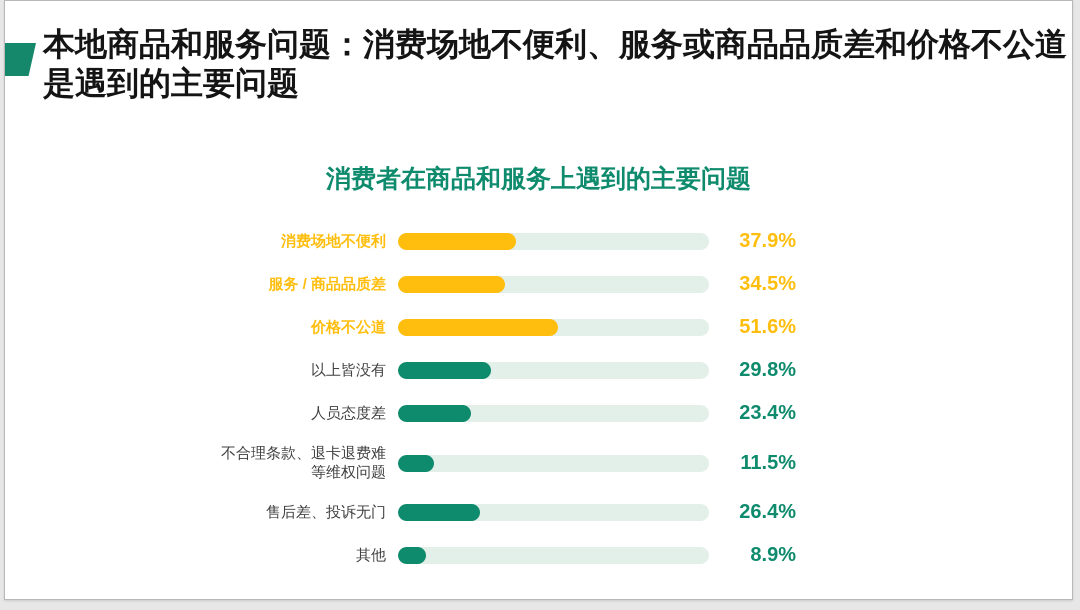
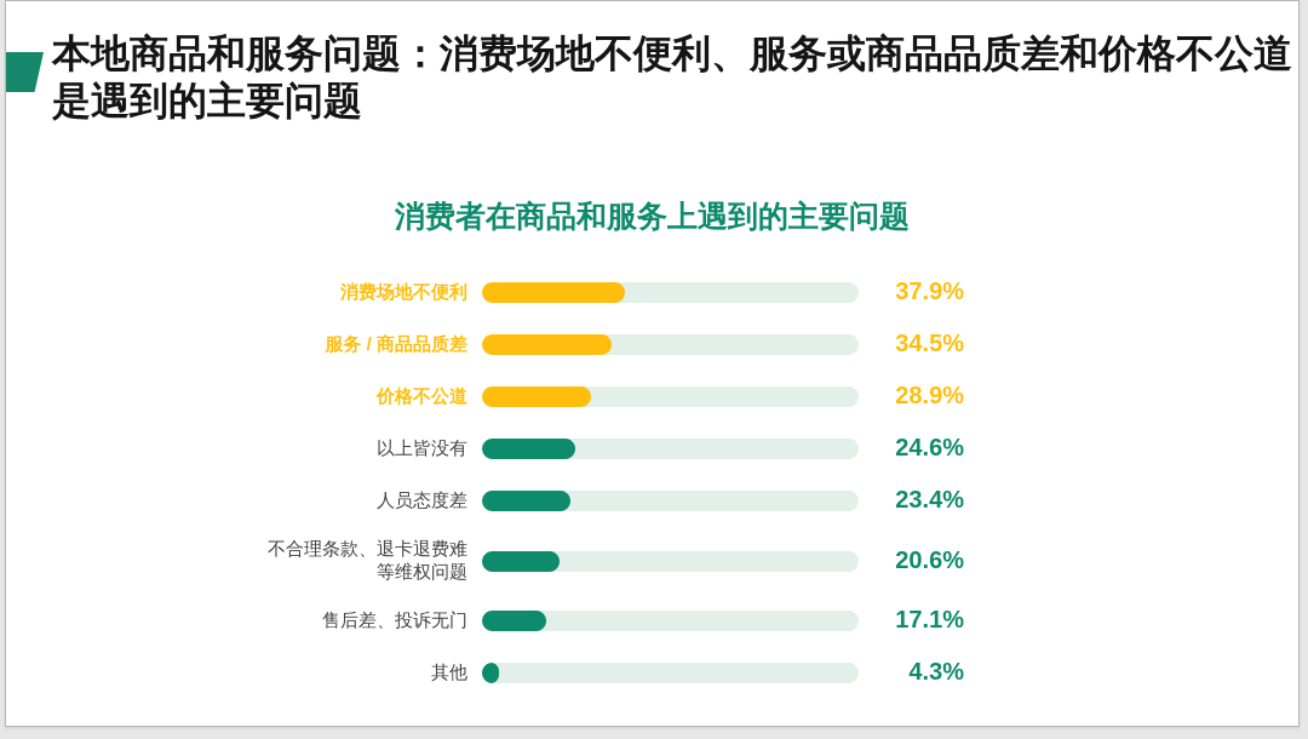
价格不公道: 51.6% -> 28.9%
以上皆没有: 29.8% -> 24.6%
不合理条款、退卡退费难等维权问题: 11.5% -> 20.6%
售后差、投诉无门: 26.4% -> 17.1%
其他: 8.9% -> 4.3%
